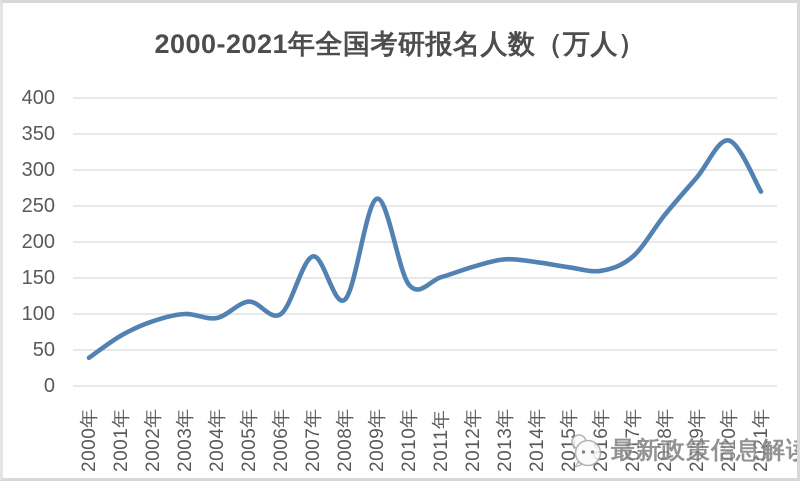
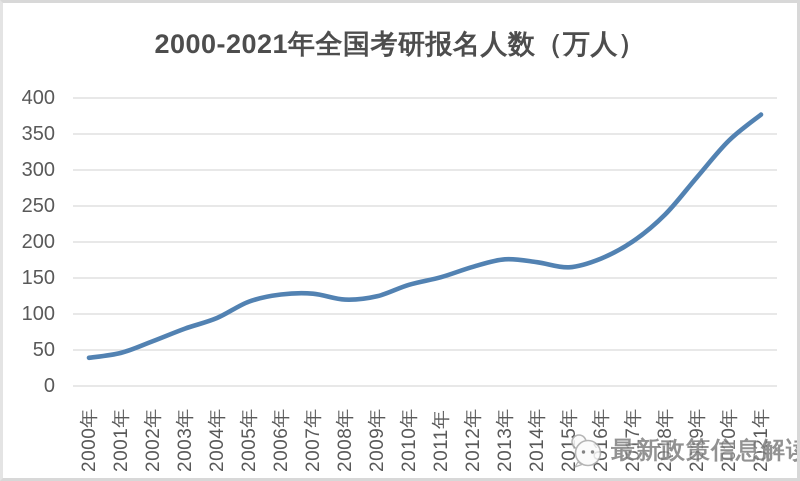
2001年: 70 -> 50
2002年: 90 -> 60
2003年: 100 -> 80
2006年: 100 -> 130
2007年: 180 -> 130
2009年: 260 -> 120
2016年: 160 -> 180
2017年: 180 -> 200
2021年: 270 -> 380
